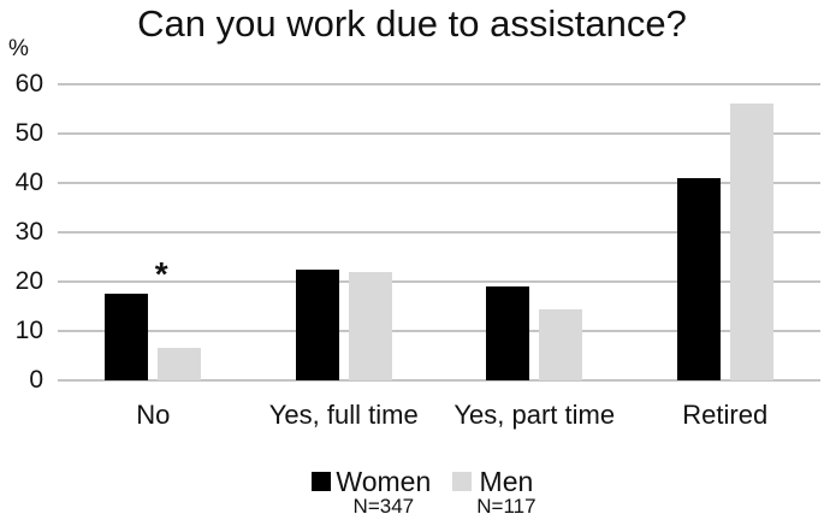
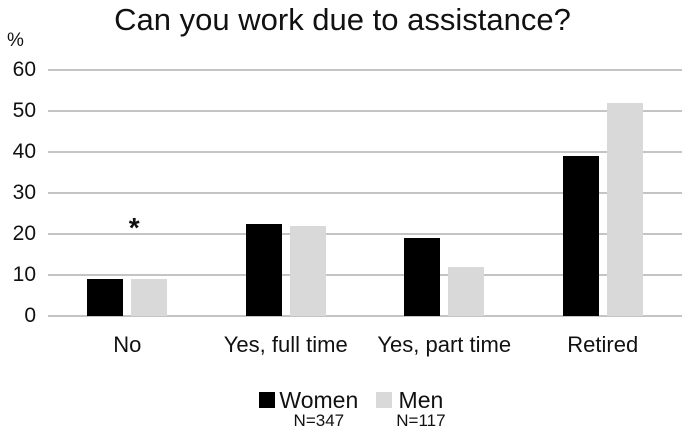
Women/No: 18 -> 9
Men/No: 6 -> 9
Men/Yes, part time: 14 -> 12
Women/Retired: 41 -> 39
Men/Retired: 56 -> 52
